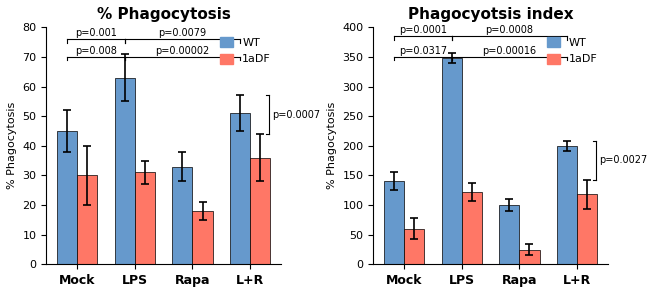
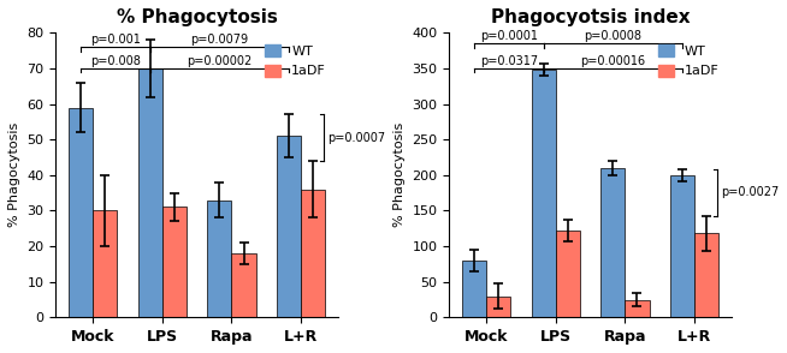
% Phagocytosis/WT/Mock: 45 -> 59
% Phagocytosis/WT/LPS: 63 -> 70
Phagocyotsis index/WT/Mock: 140 -> 80
Phagocyotsis index/1aDF/Mock: 60 -> 30
Phagocyotsis index/WT/Rapa: 100 -> 210
